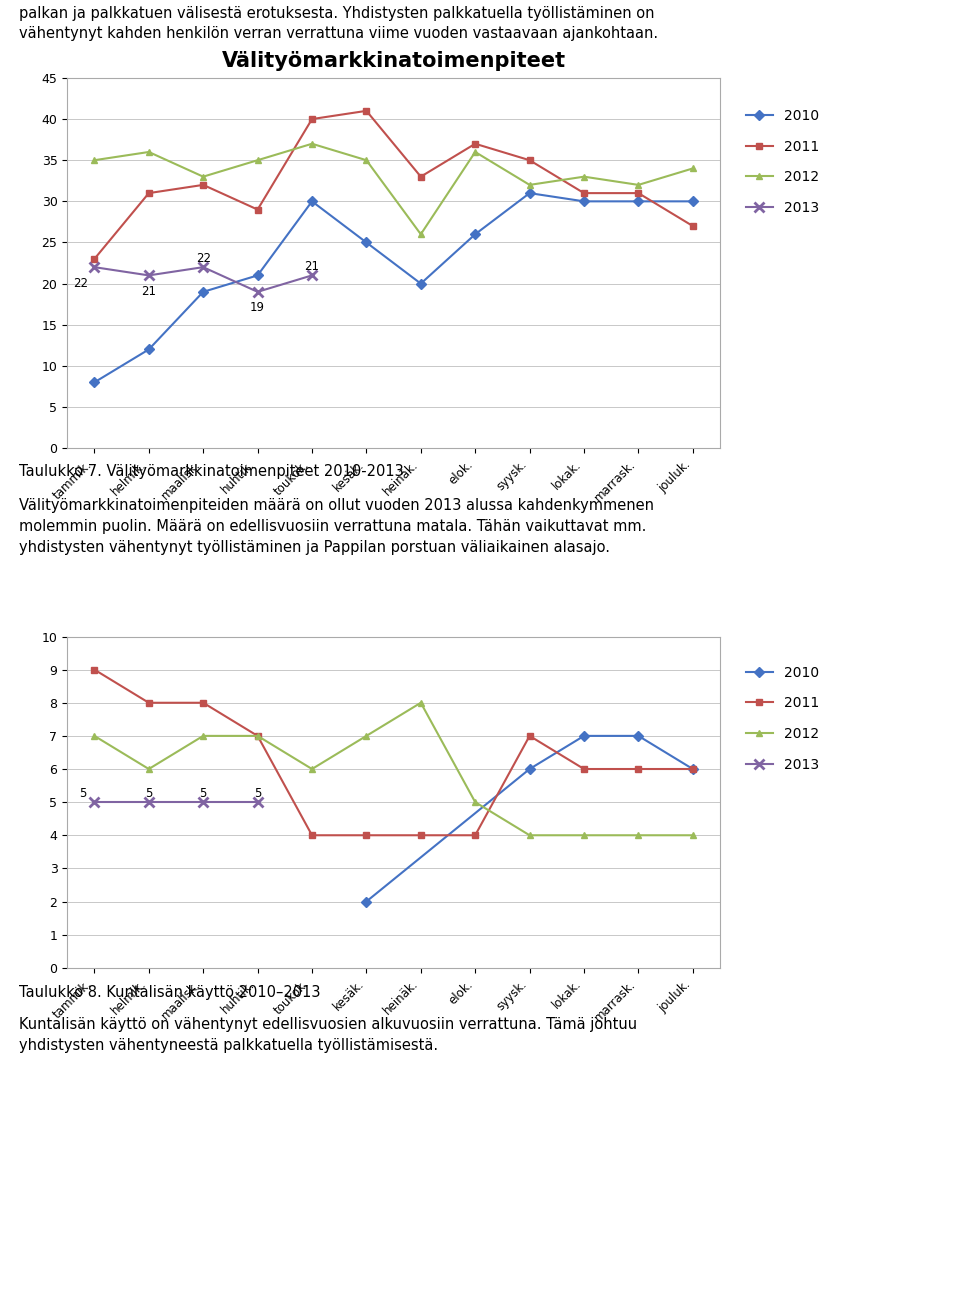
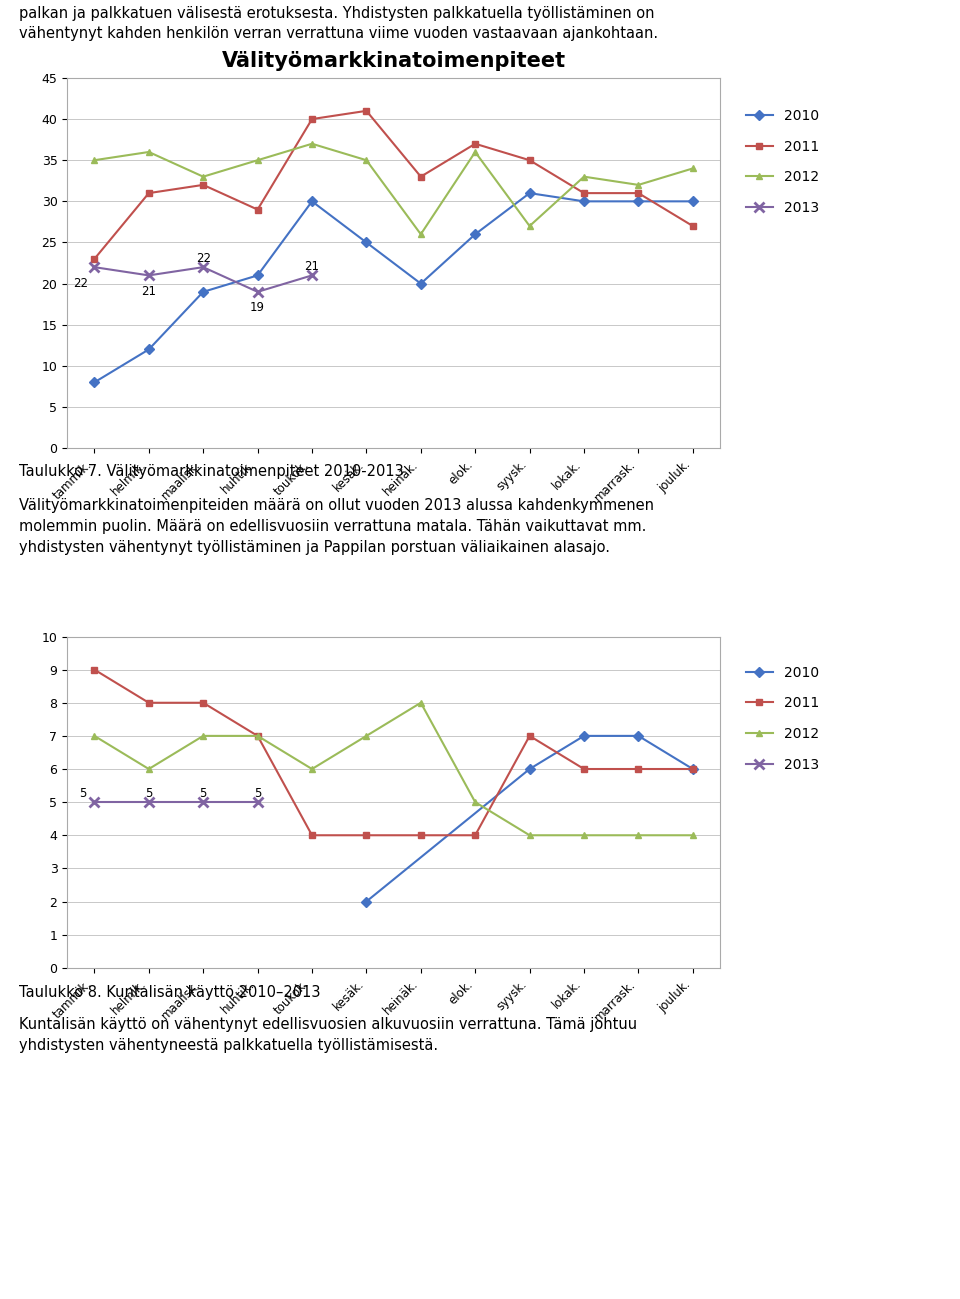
Välityömarkkinatoimenpiteet/2012/syysk.: 32 -> 27
